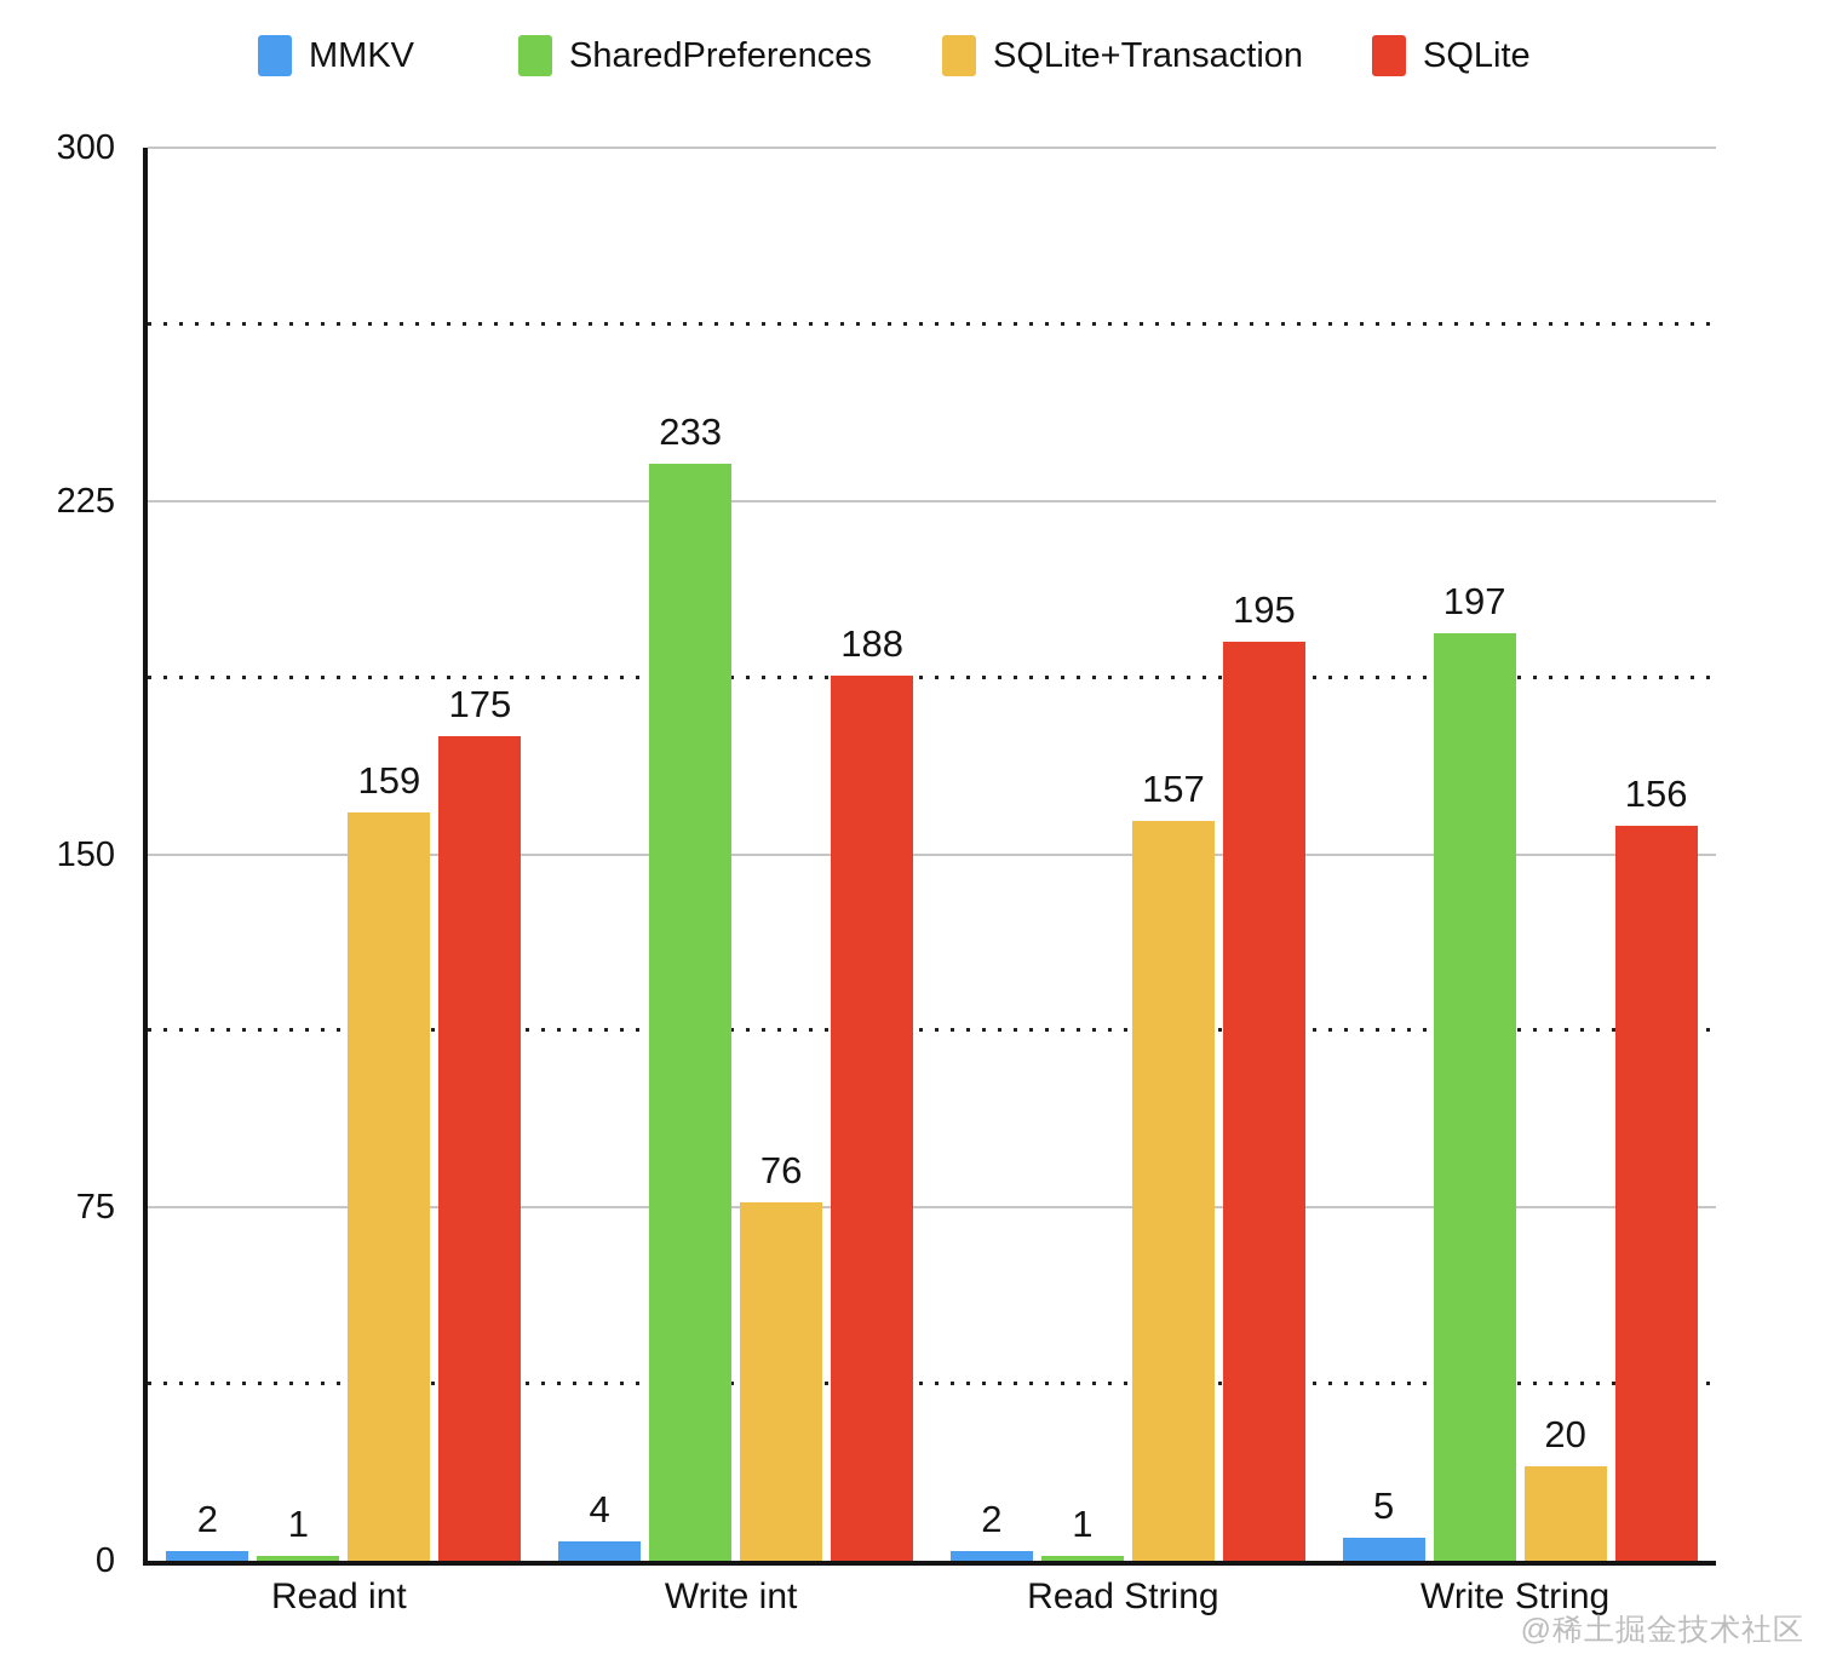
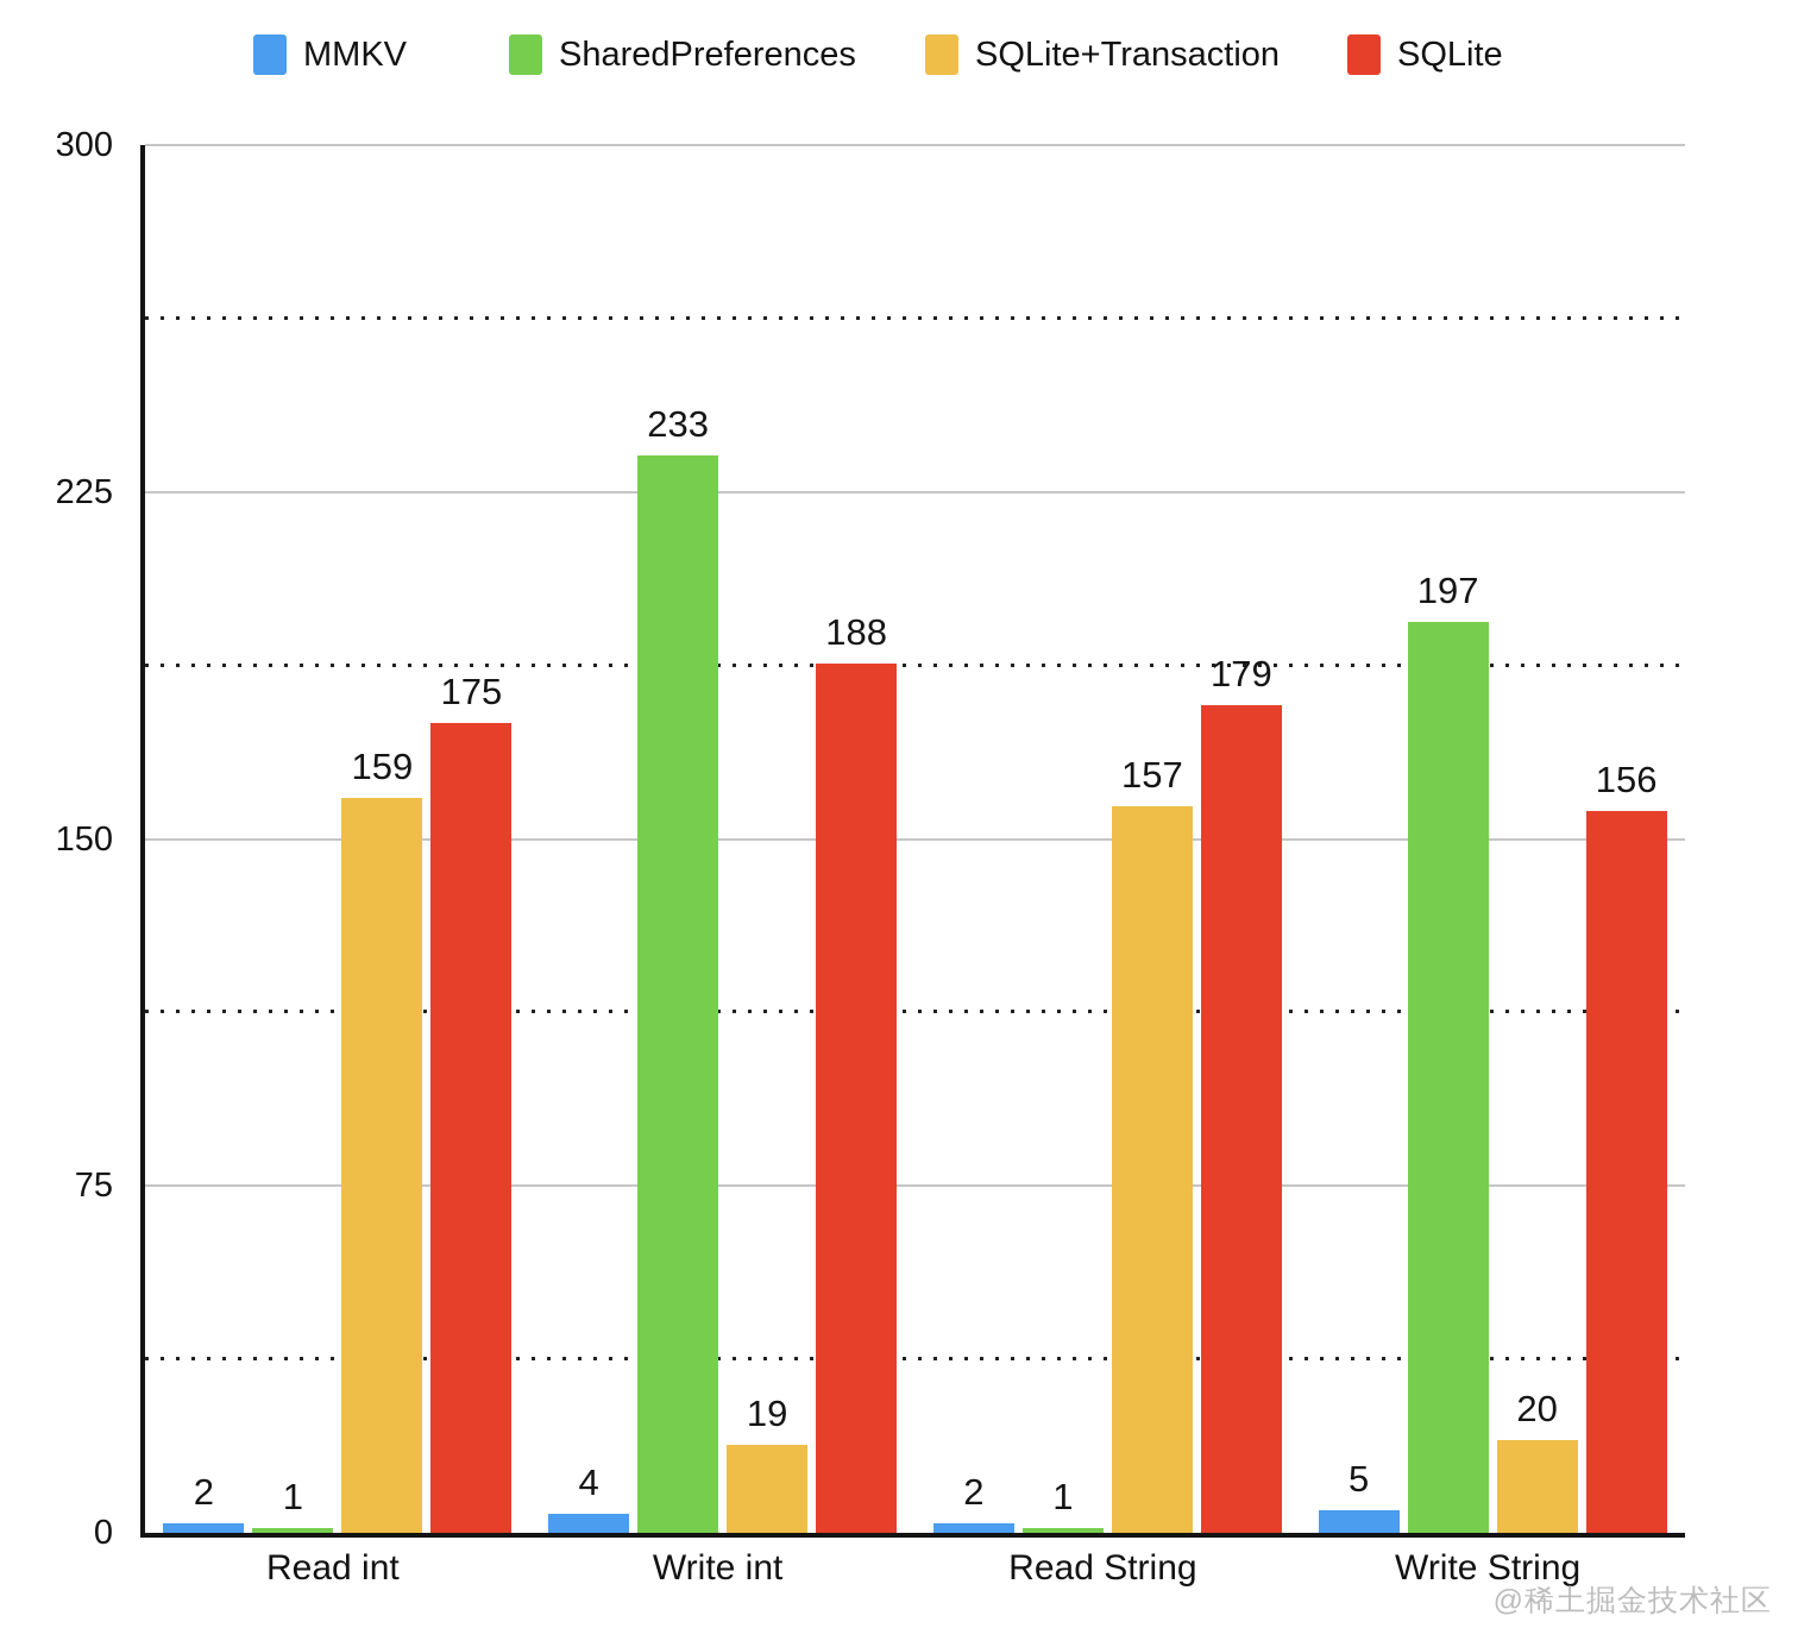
SQLite+Transaction/Write int: 76 -> 19
SQLite/Read String: 195 -> 179
